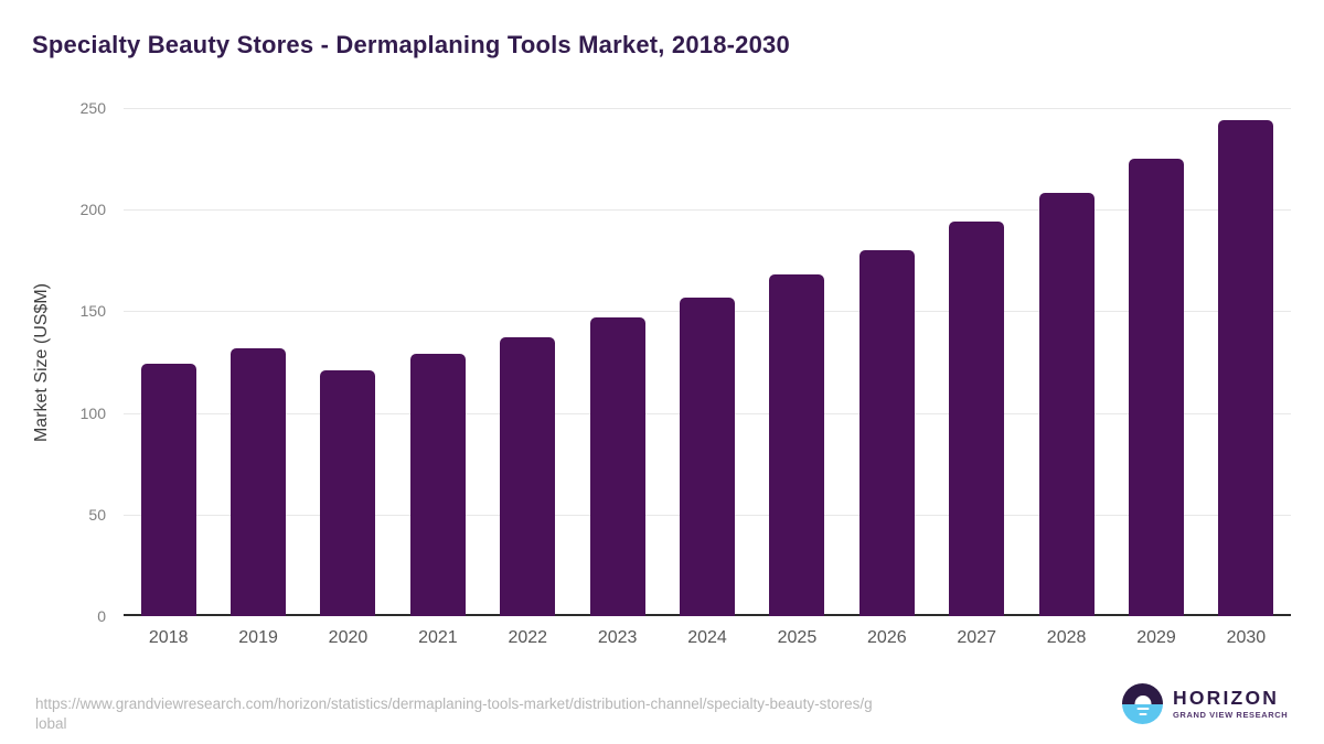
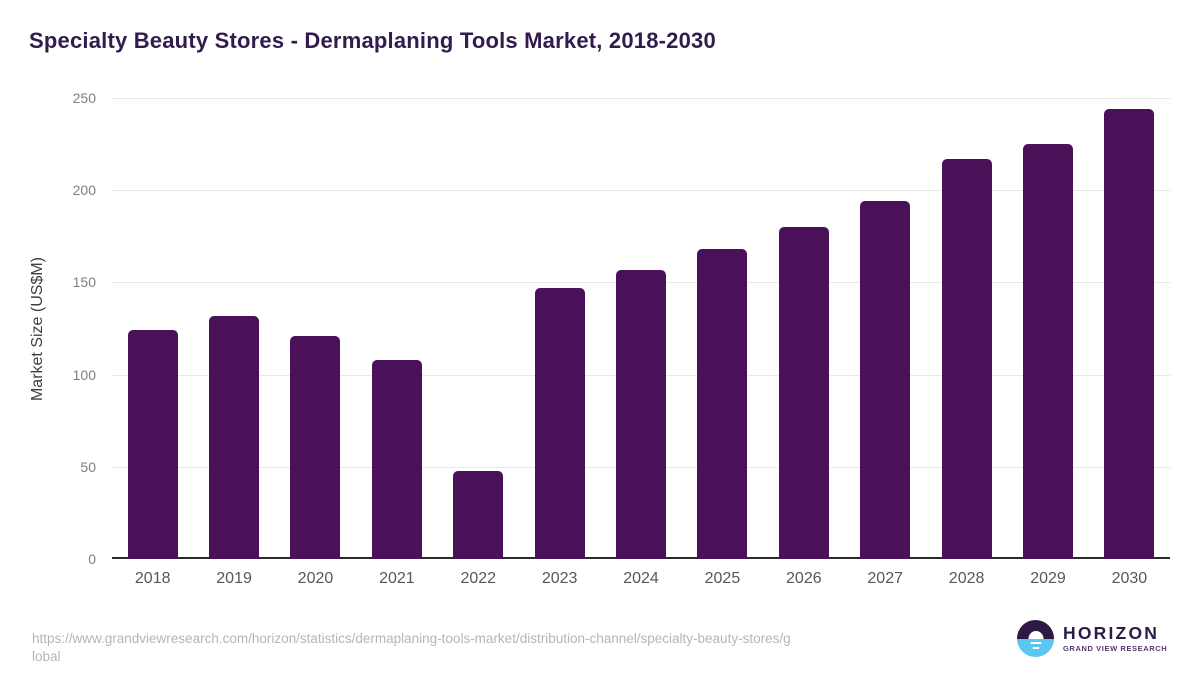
2021: 129 -> 108
2022: 137 -> 48
2028: 208 -> 217
